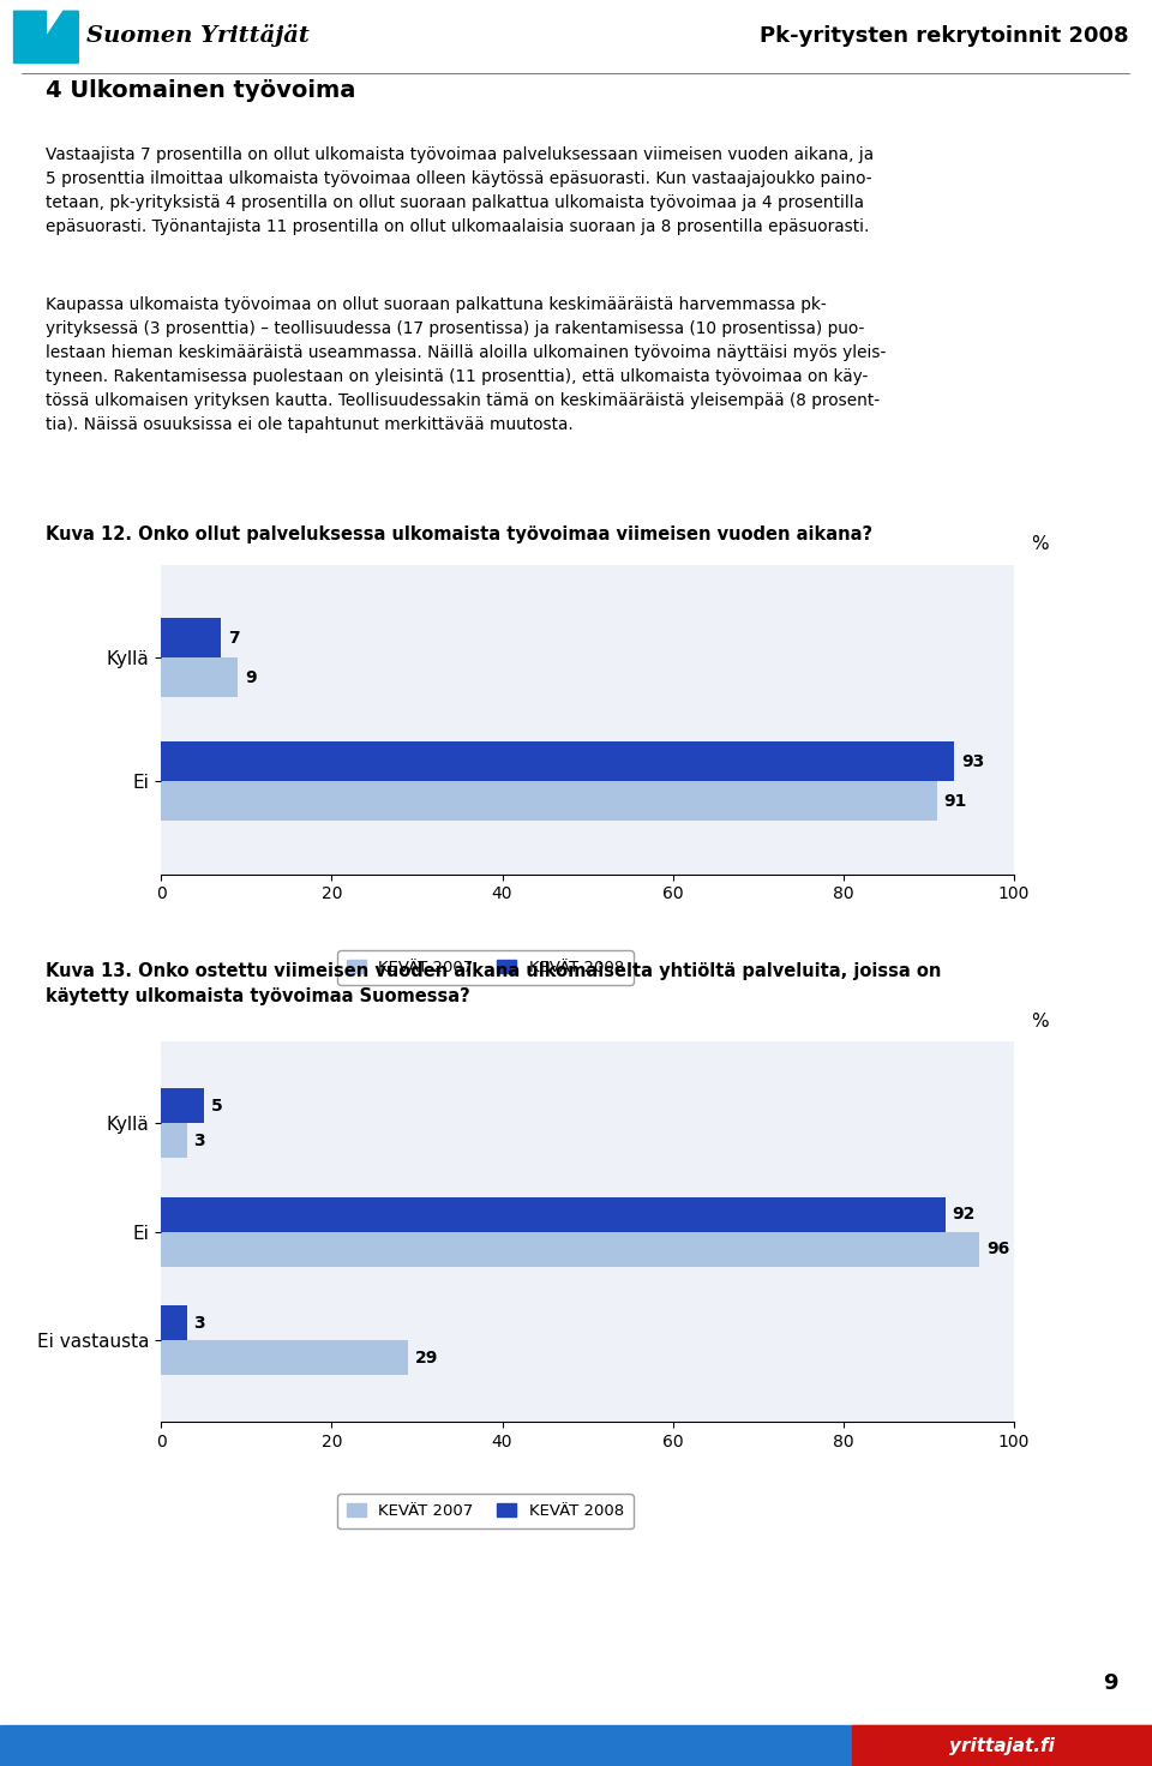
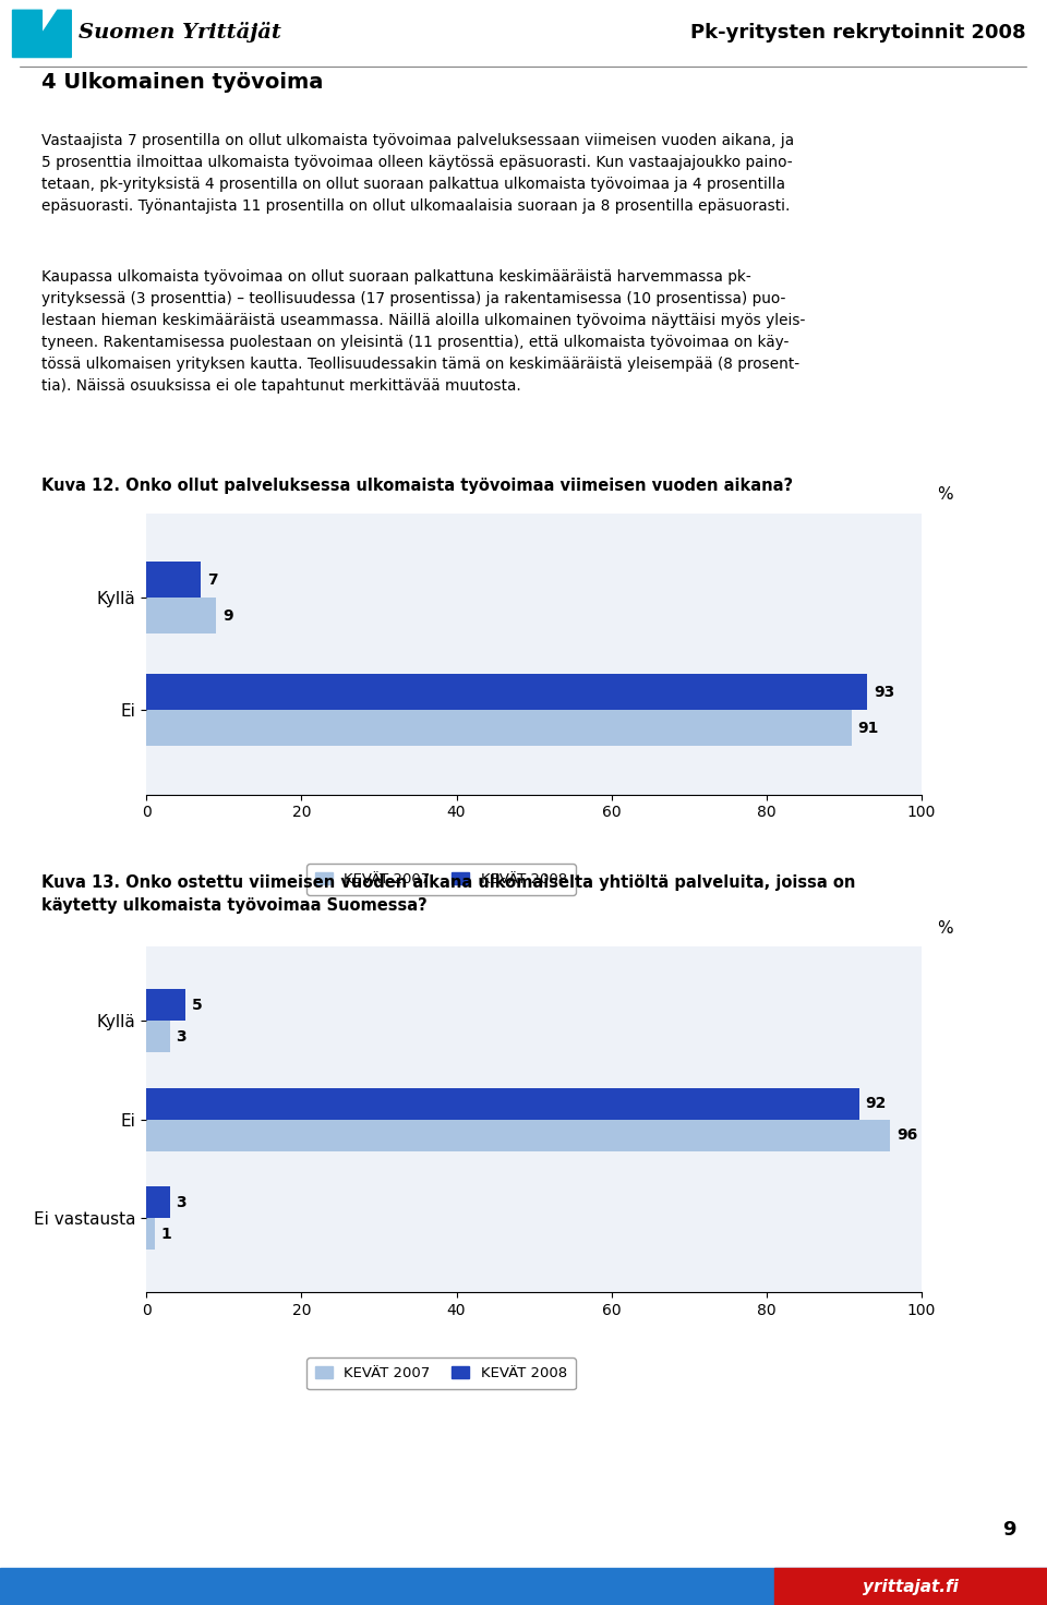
KEVÄT 2007/Ei vastausta: 29 -> 1
